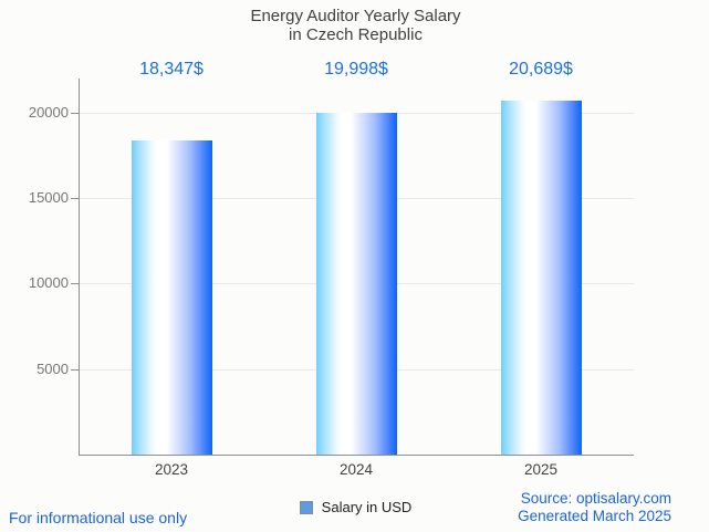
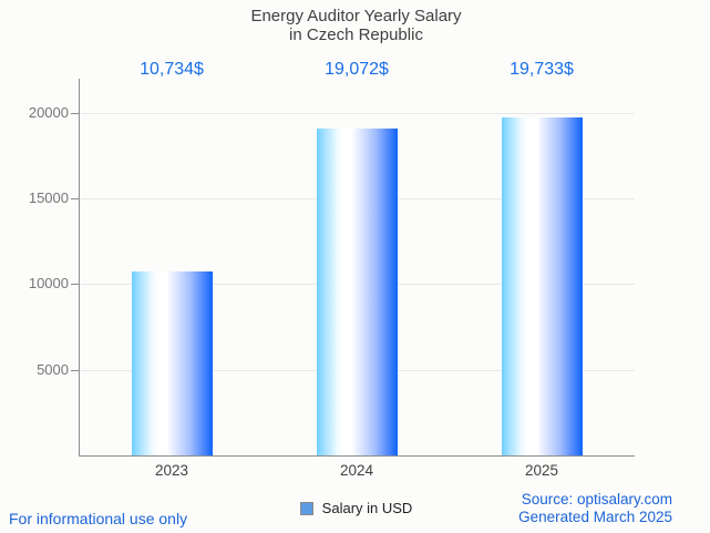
2023: 18,347 -> 10,734
2024: 19,998 -> 19,072
2025: 20,689 -> 19,733
